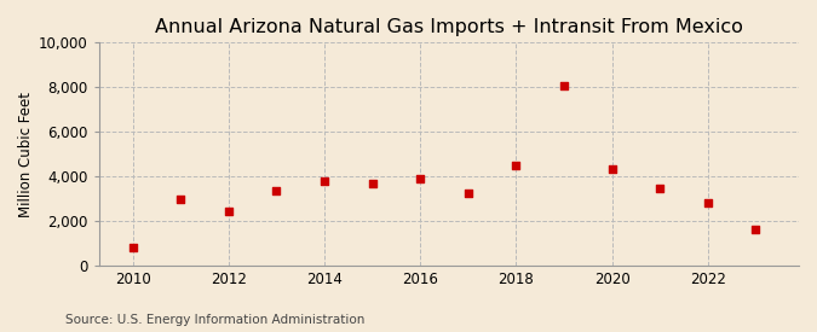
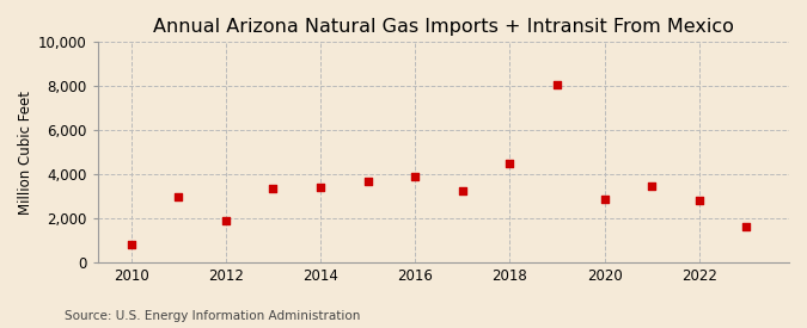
2012: 2,400 -> 1,900
2014: 3,800 -> 3,400
2020: 4,400 -> 2,900
